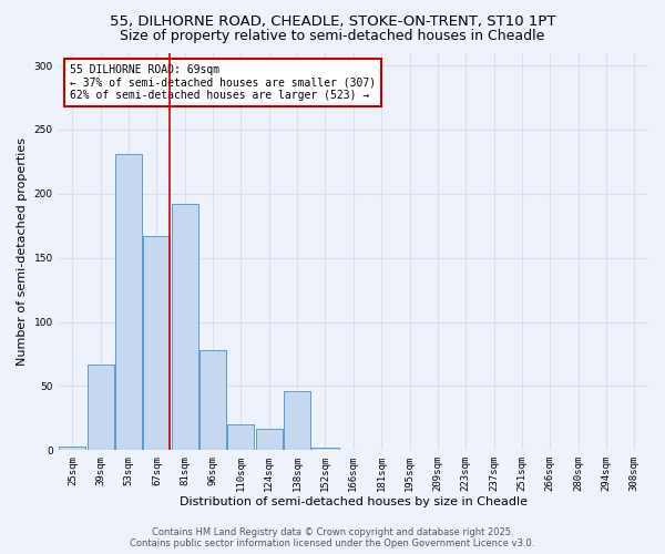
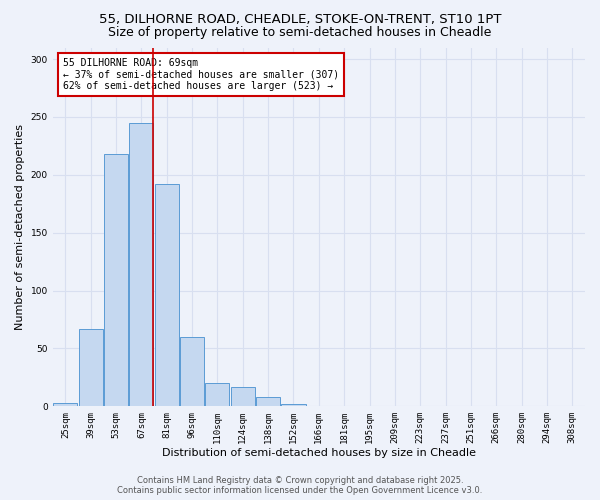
53sqm: 231 -> 218
67sqm: 167 -> 245
96sqm: 78 -> 60
138sqm: 46 -> 8
